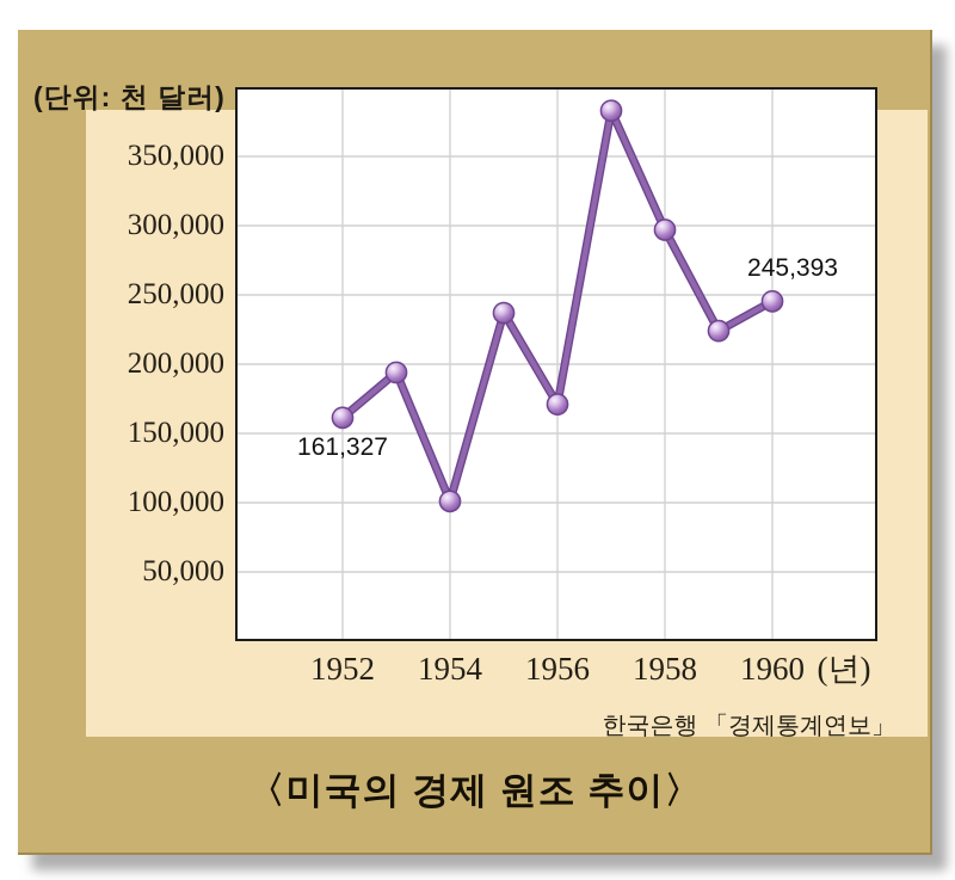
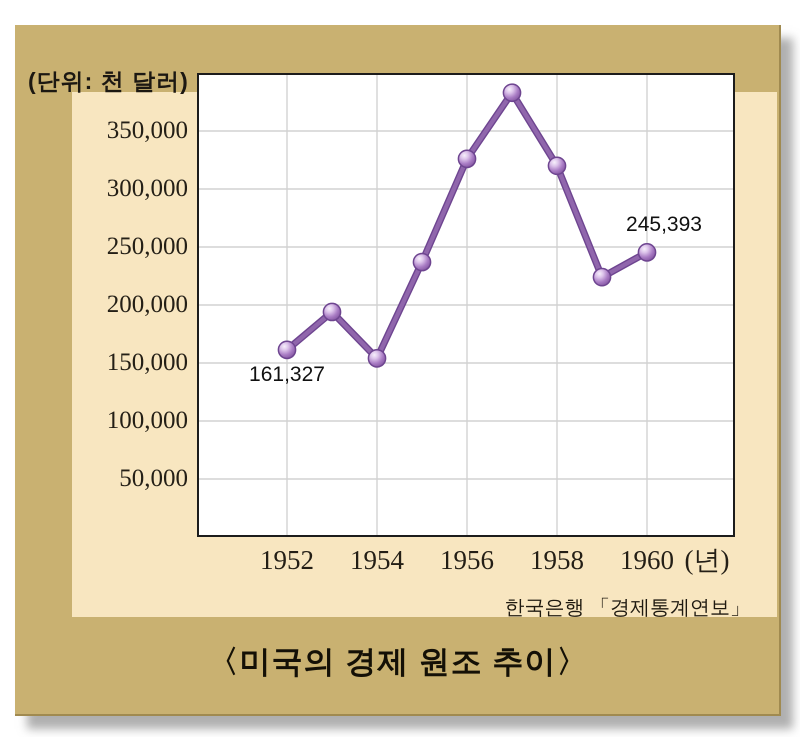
1954: 101000 -> 154000
1956: 171000 -> 326000
1958: 297000 -> 320000
